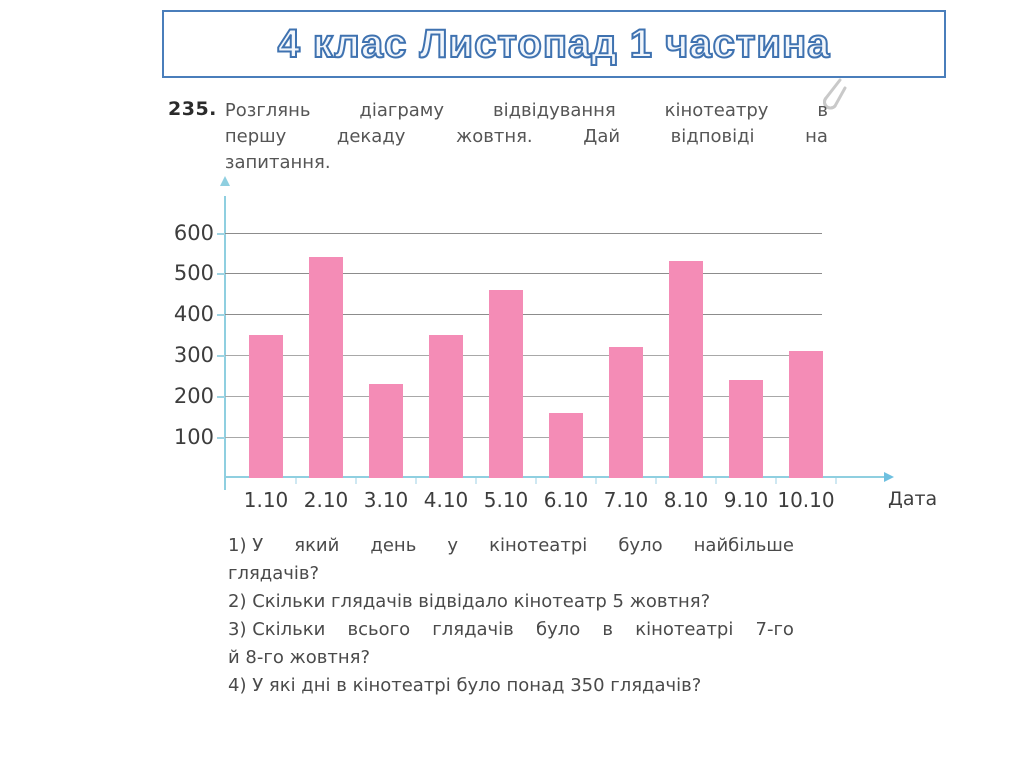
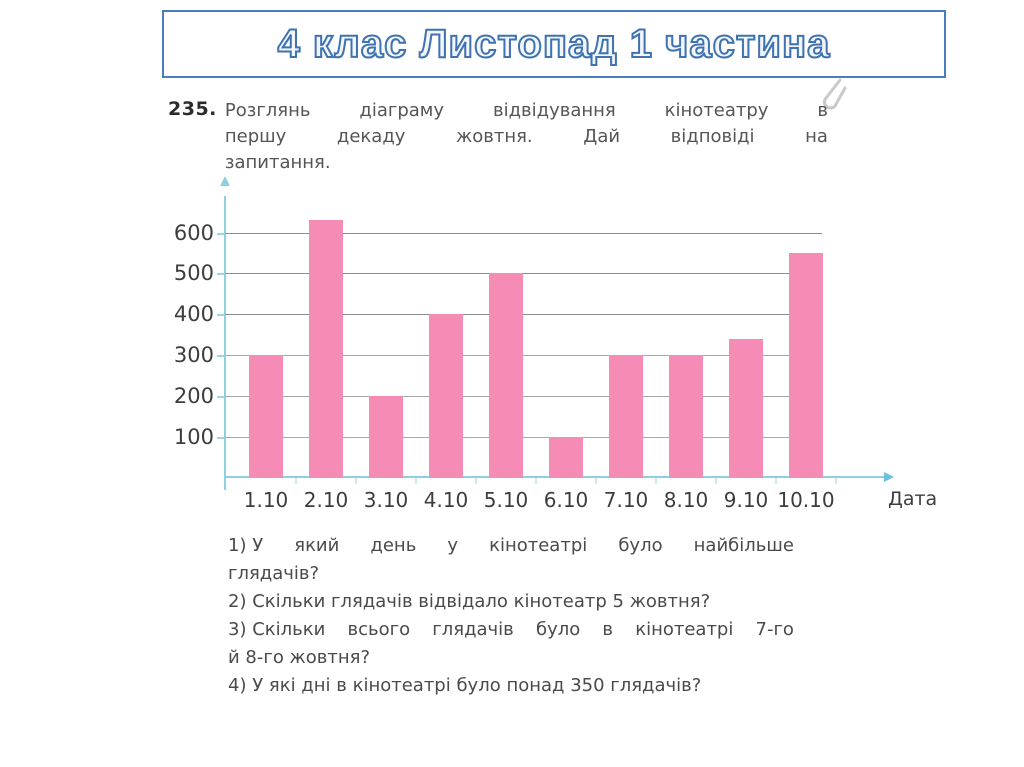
1.10: 350 -> 300
2.10: 540 -> 630
3.10: 230 -> 200
4.10: 350 -> 400
5.10: 460 -> 500
6.10: 160 -> 100
7.10: 320 -> 300
8.10: 530 -> 300
9.10: 240 -> 340
10.10: 310 -> 550
